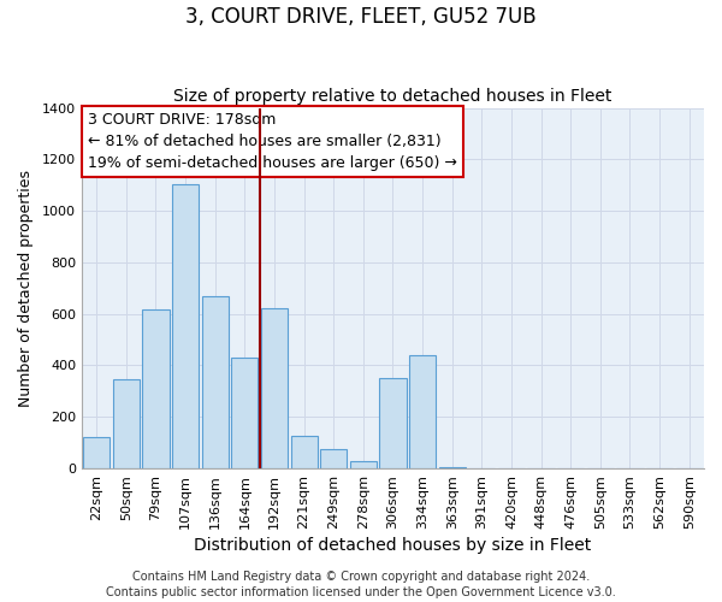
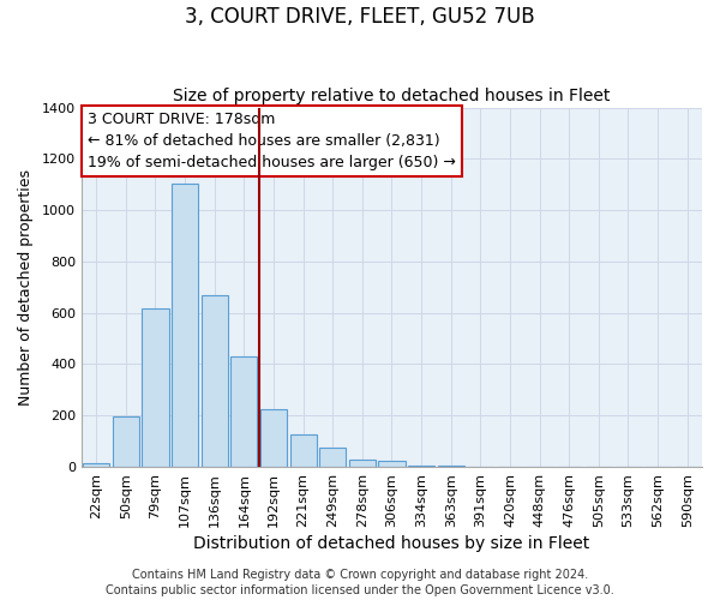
22sqm: 120 -> 15
50sqm: 345 -> 195
192sqm: 620 -> 225
306sqm: 350 -> 25
334sqm: 440 -> 5
